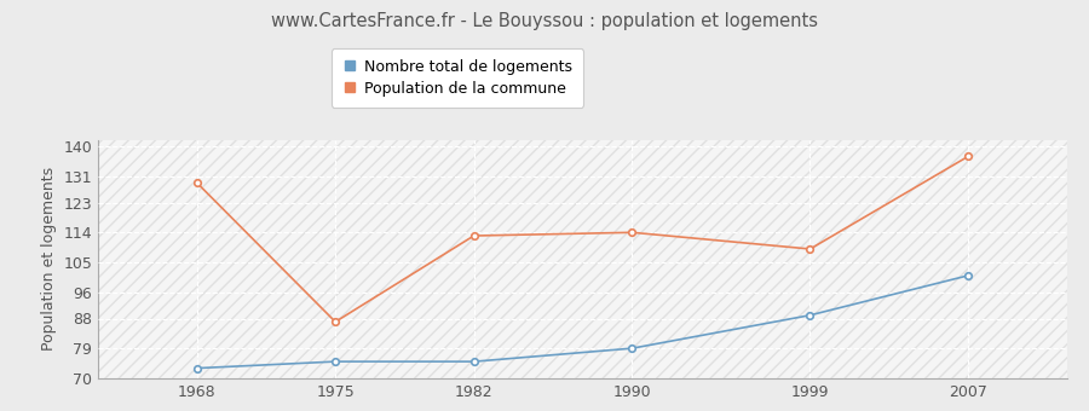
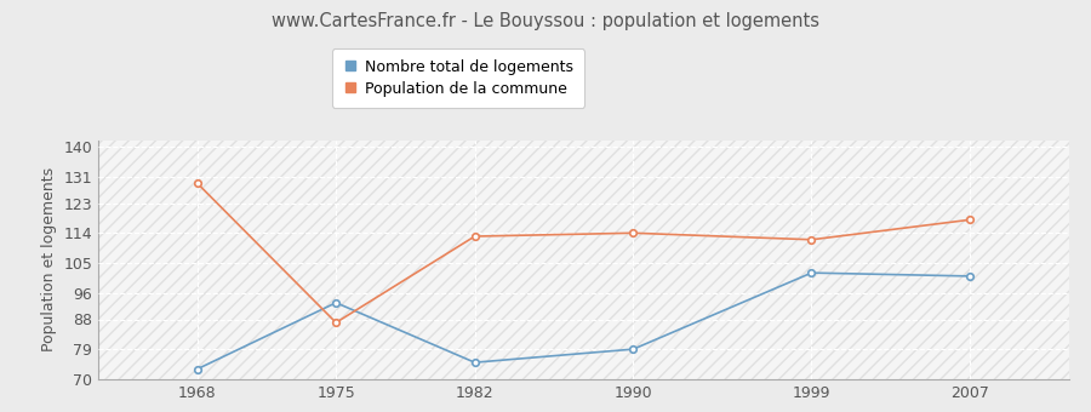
Nombre total de logements/1975: 75 -> 93
Nombre total de logements/1999: 89 -> 102
Population de la commune/1999: 109 -> 112
Population de la commune/2007: 137 -> 118
